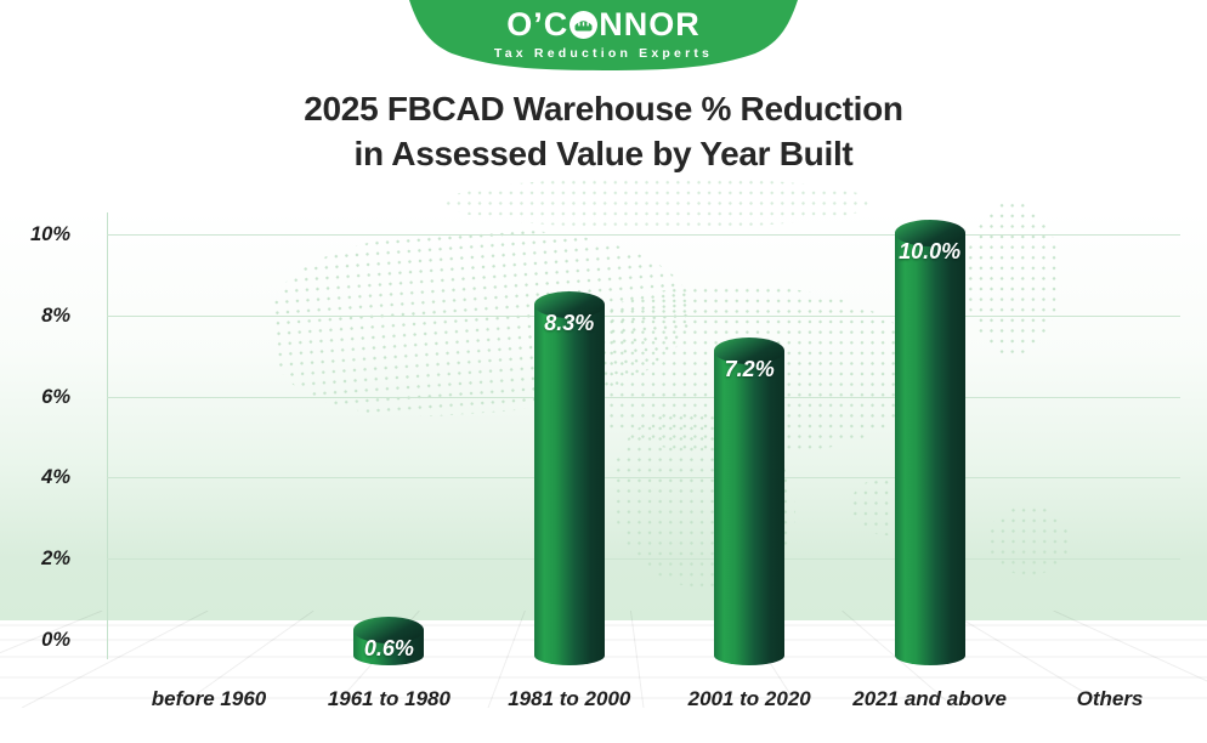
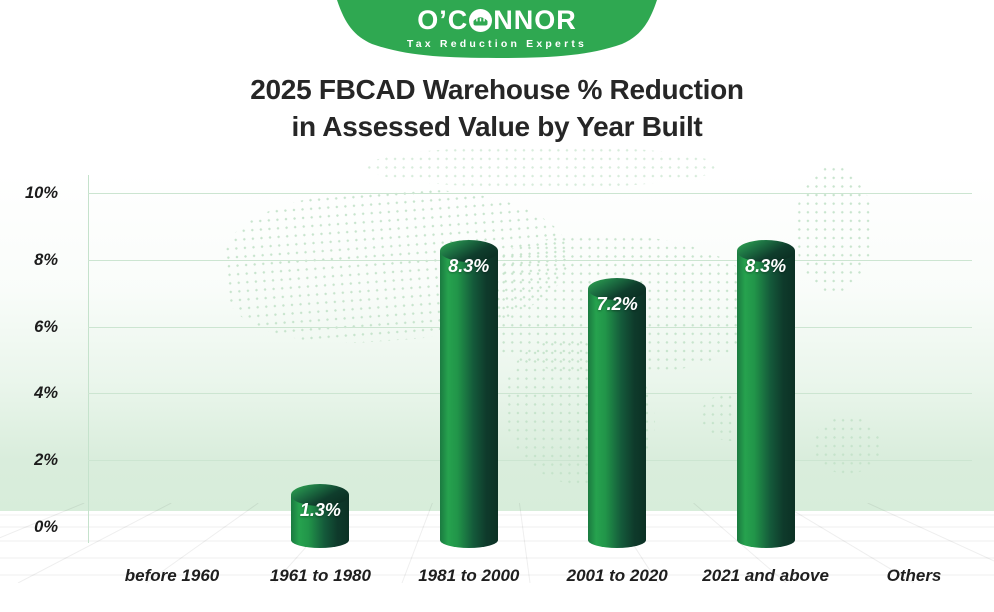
1961 to 1980: 0.6% -> 1.3%
2021 and above: 10.0% -> 8.3%
